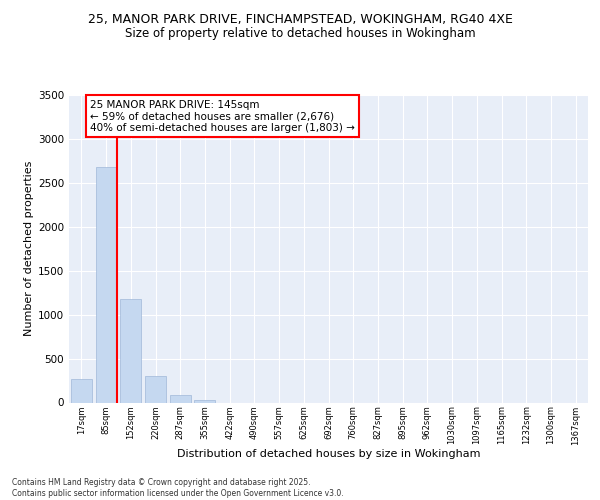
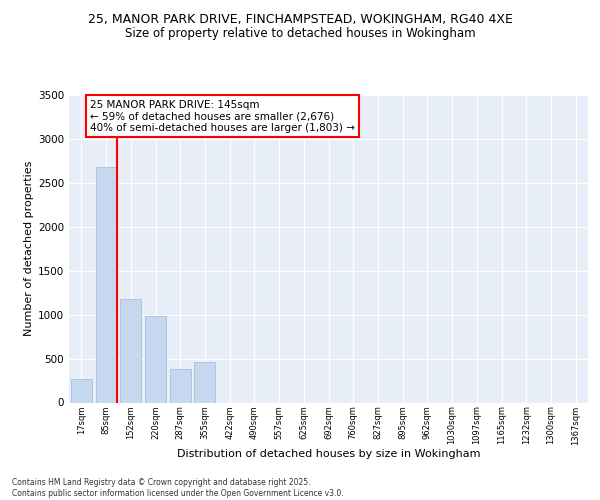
220sqm: 300 -> 980
287sqm: 90 -> 380
355sqm: 30 -> 460
